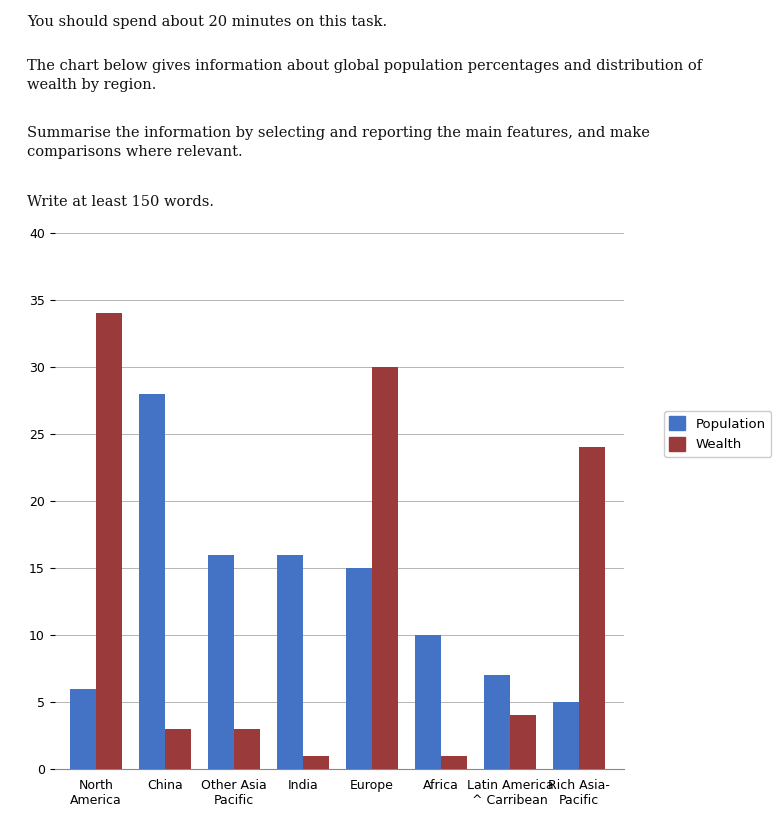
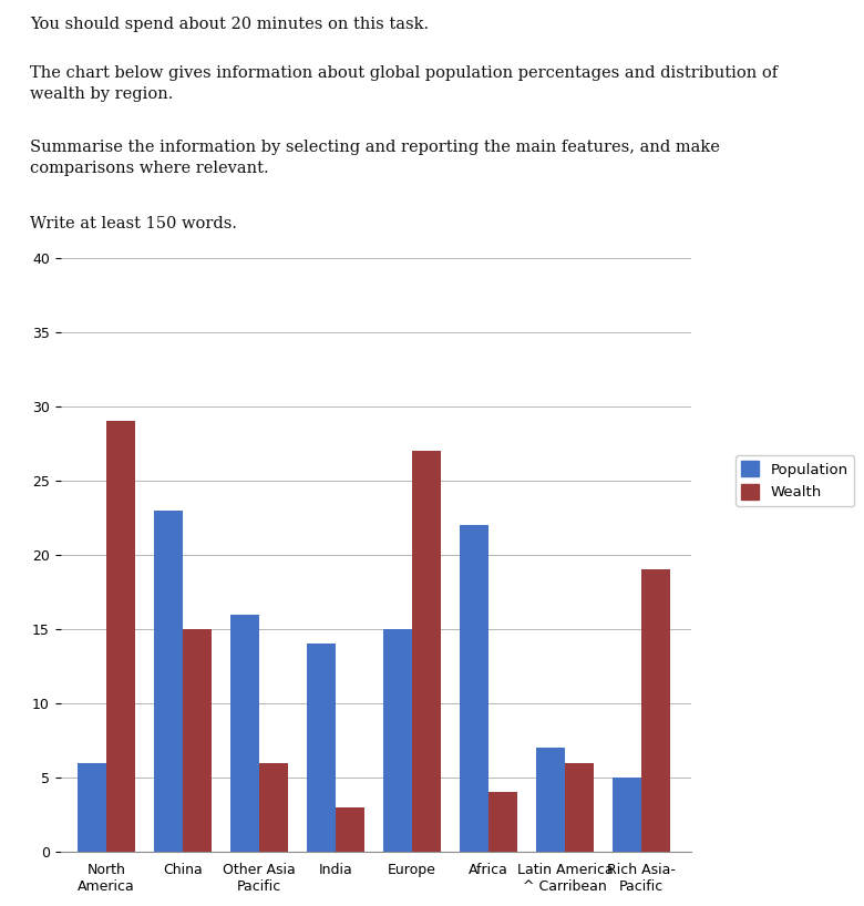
Wealth/North America: 34 -> 29
Population/China: 28 -> 23
Wealth/China: 3 -> 15
Wealth/Other Asia Pacific: 3 -> 6
Population/India: 16 -> 14
Wealth/India: 1 -> 3
Wealth/Europe: 30 -> 27
Population/Africa: 10 -> 22
Wealth/Africa: 1 -> 4
Wealth/Latin America ^ Carribean: 4 -> 6
Wealth/Rich Asia- Pacific: 24 -> 19
